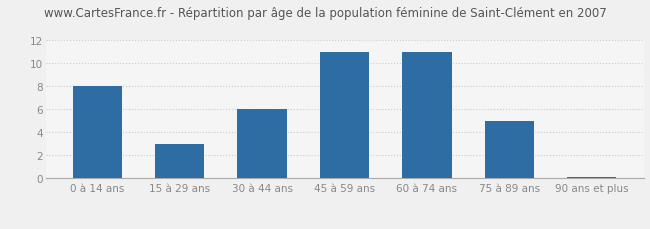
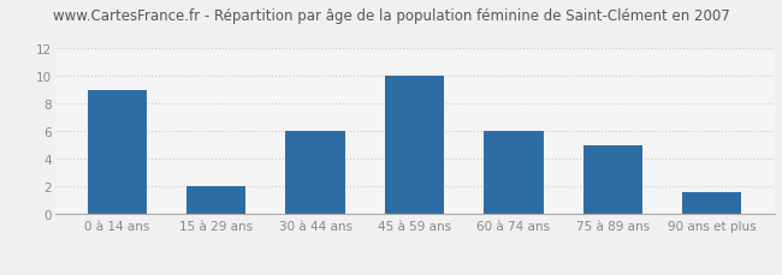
0 à 14 ans: 8.0 -> 9.0
15 à 29 ans: 3.0 -> 2.0
45 à 59 ans: 11.0 -> 10.0
60 à 74 ans: 11.0 -> 6.0
90 ans et plus: 0.1 -> 1.6
